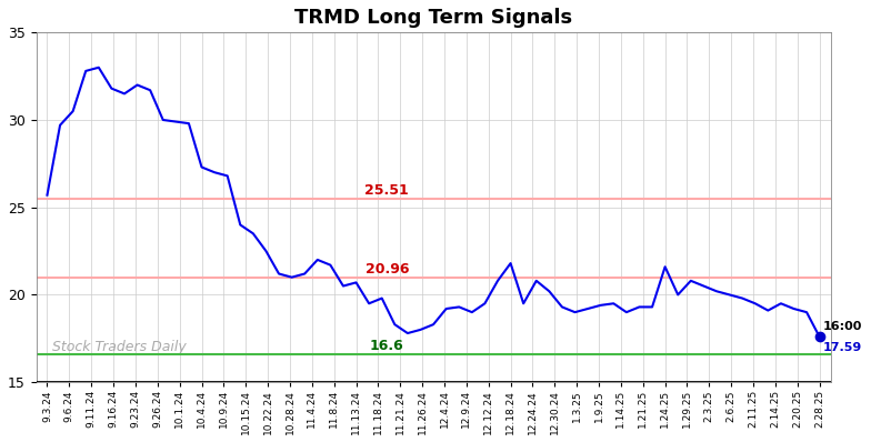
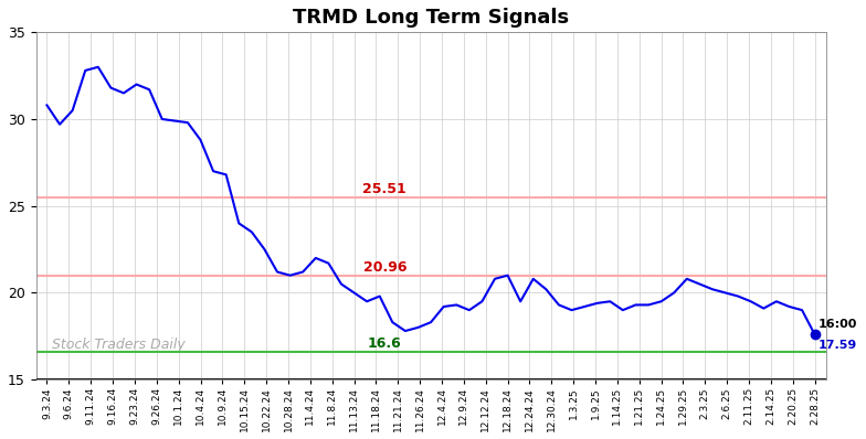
9.3.24: 25.7 -> 30.8
10.4.24: 27.3 -> 28.8
11.13.24: 20.7 -> 20.0
12.18.24: 21.8 -> 21.0
1.24.25: 21.6 -> 19.5
